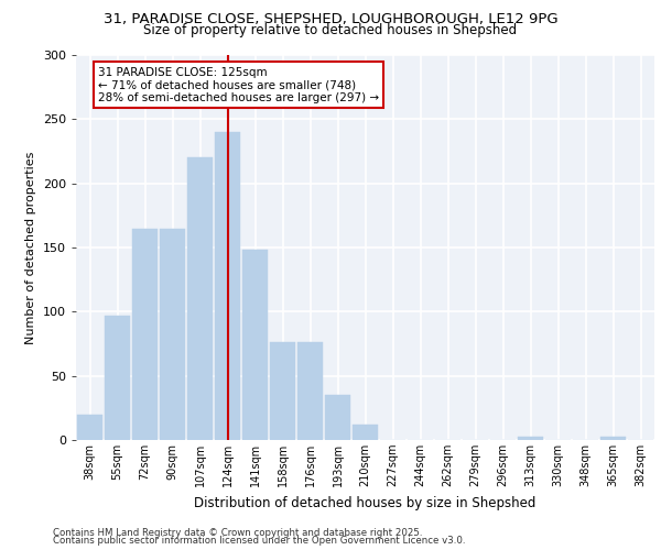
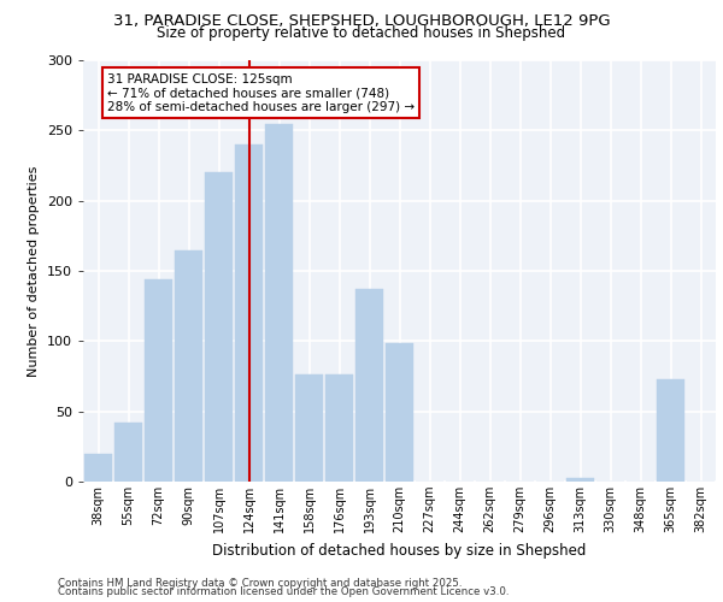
55sqm: 97 -> 42
72sqm: 165 -> 144
141sqm: 148 -> 255
193sqm: 35 -> 137
210sqm: 12 -> 99
365sqm: 3 -> 73
